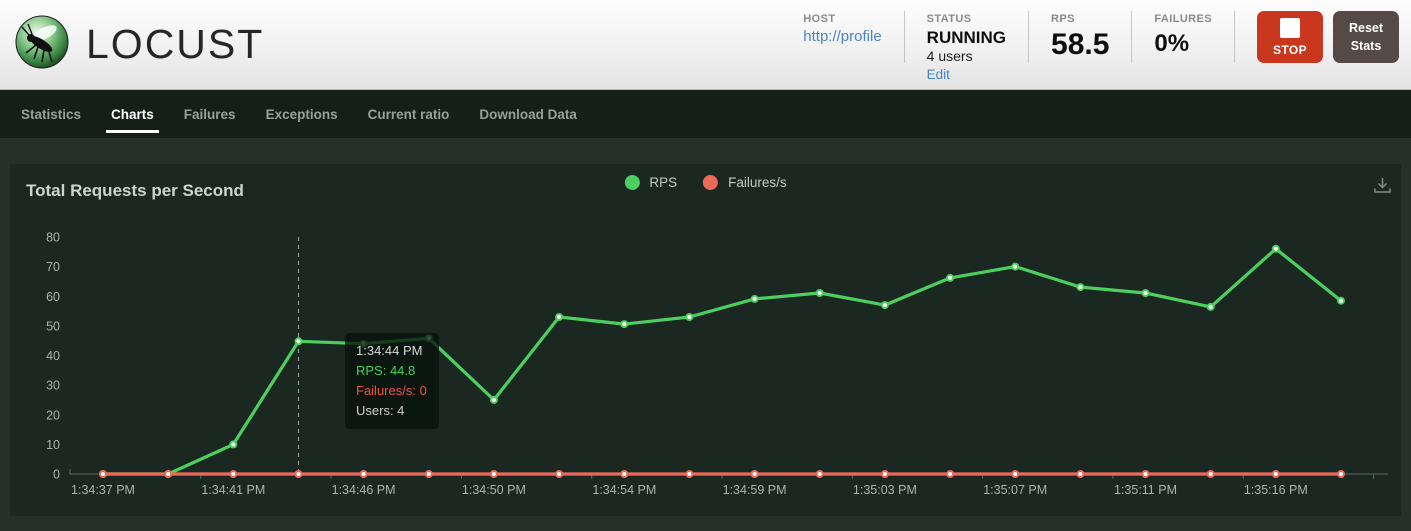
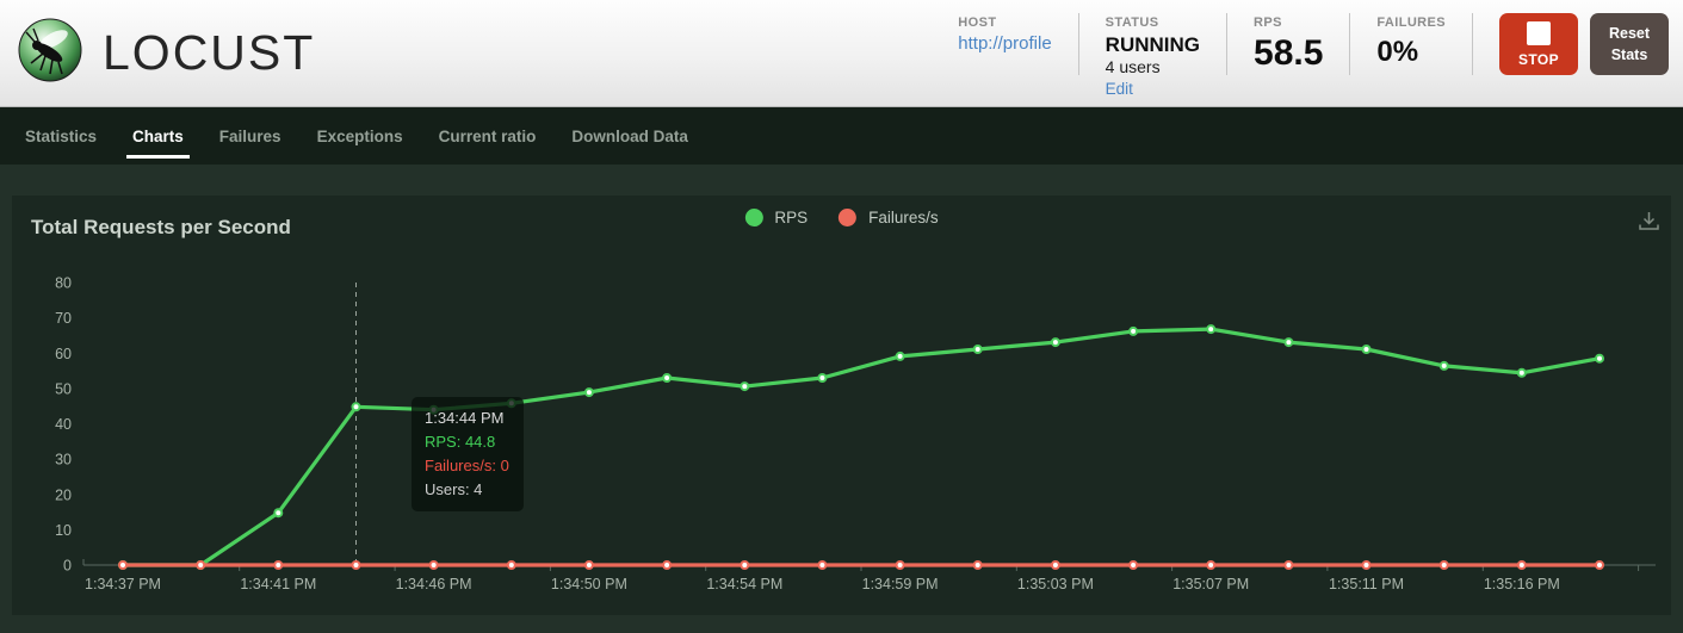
RPS/1:34:41 PM: 10 -> 15
RPS/1:34:50 PM: 25 -> 49
RPS/1:35:03 PM: 57 -> 63
RPS/1:35:07 PM: 70 -> 67
RPS/1:35:16 PM: 76 -> 54
